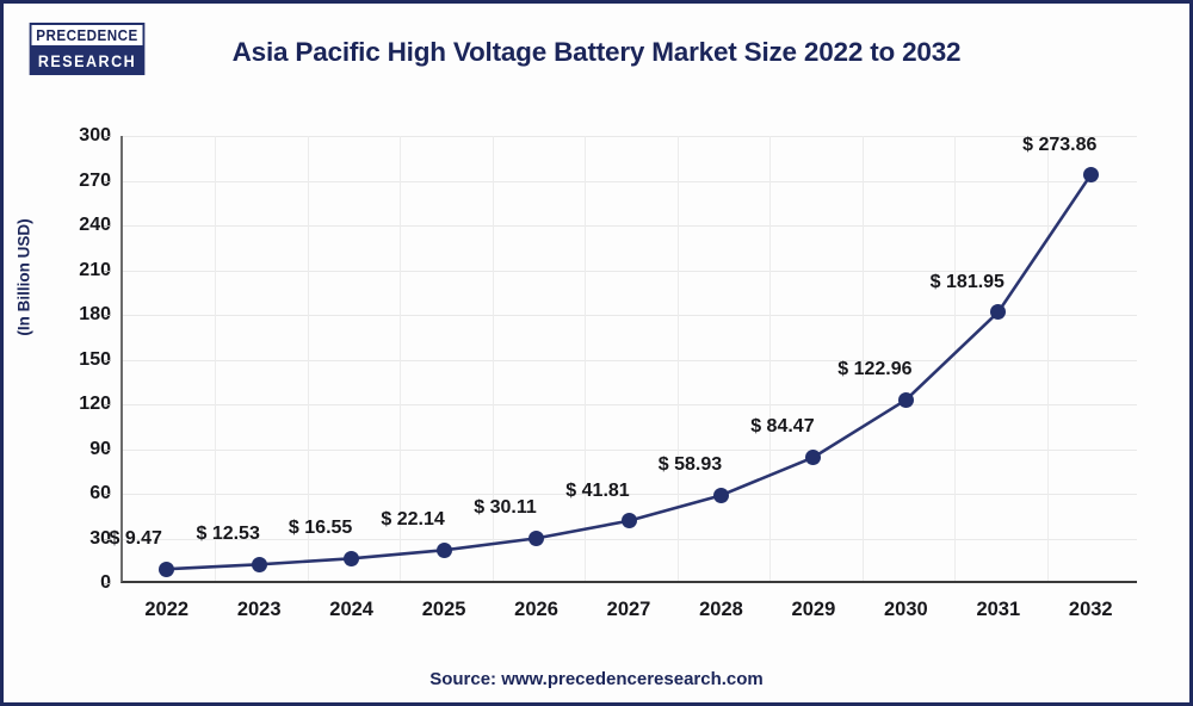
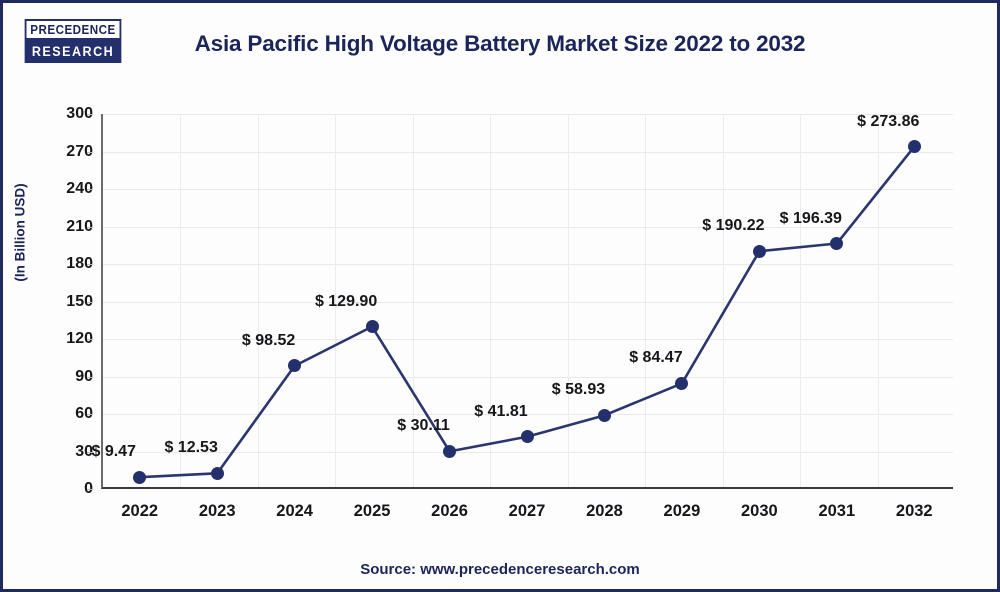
2024: 16.55 -> 98.52
2025: 22.14 -> 129.90
2030: 122.96 -> 190.22
2031: 181.95 -> 196.39
